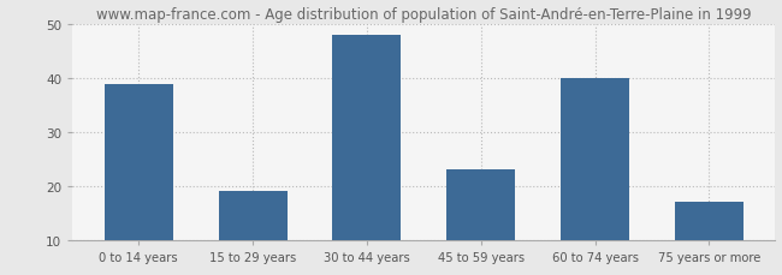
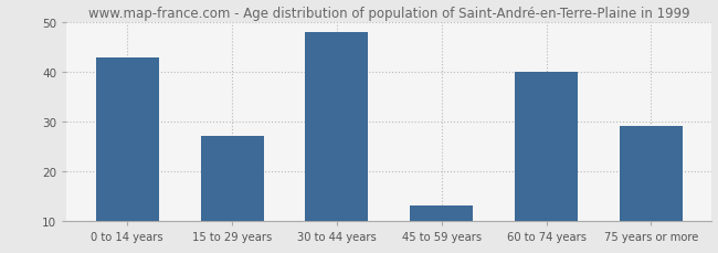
0 to 14 years: 39 -> 43
15 to 29 years: 19 -> 27
45 to 59 years: 23 -> 13
75 years or more: 17 -> 29
